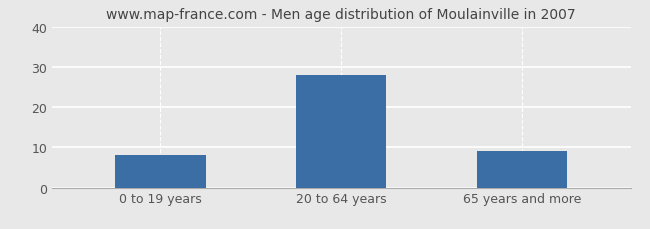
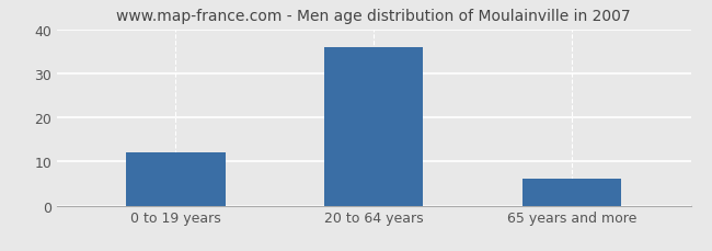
0 to 19 years: 8 -> 12
20 to 64 years: 28 -> 36
65 years and more: 9 -> 6
